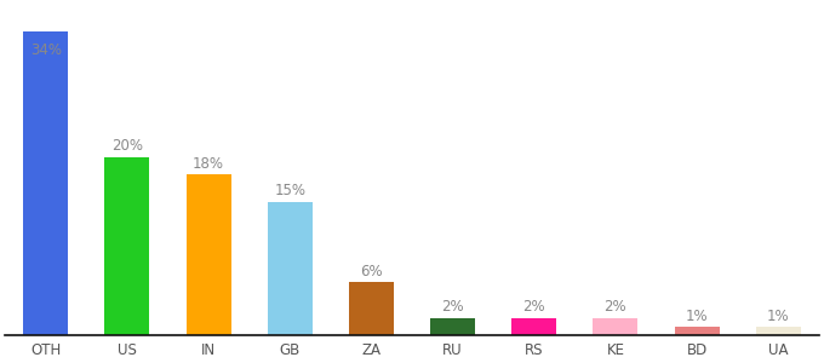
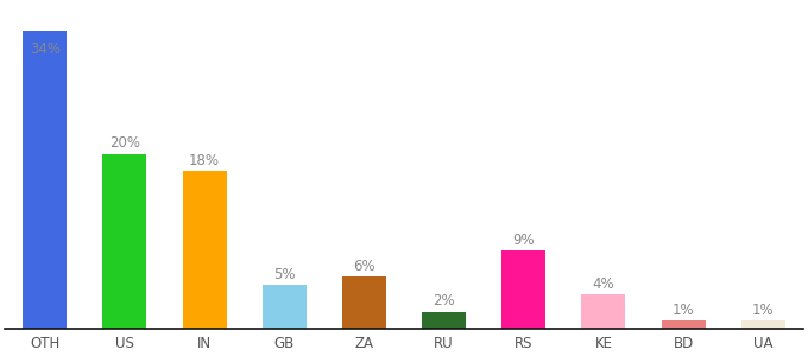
GB: 15% -> 5%
RS: 2% -> 9%
KE: 2% -> 4%
